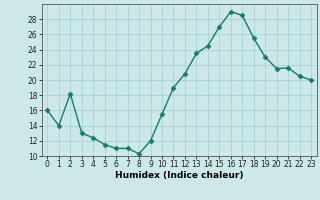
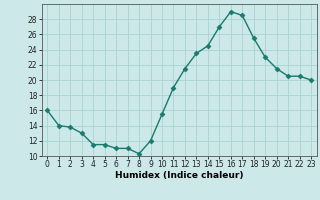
2: 18.2 -> 13.8
4: 12.4 -> 11.5
12: 20.8 -> 21.5
21: 21.6 -> 20.5
